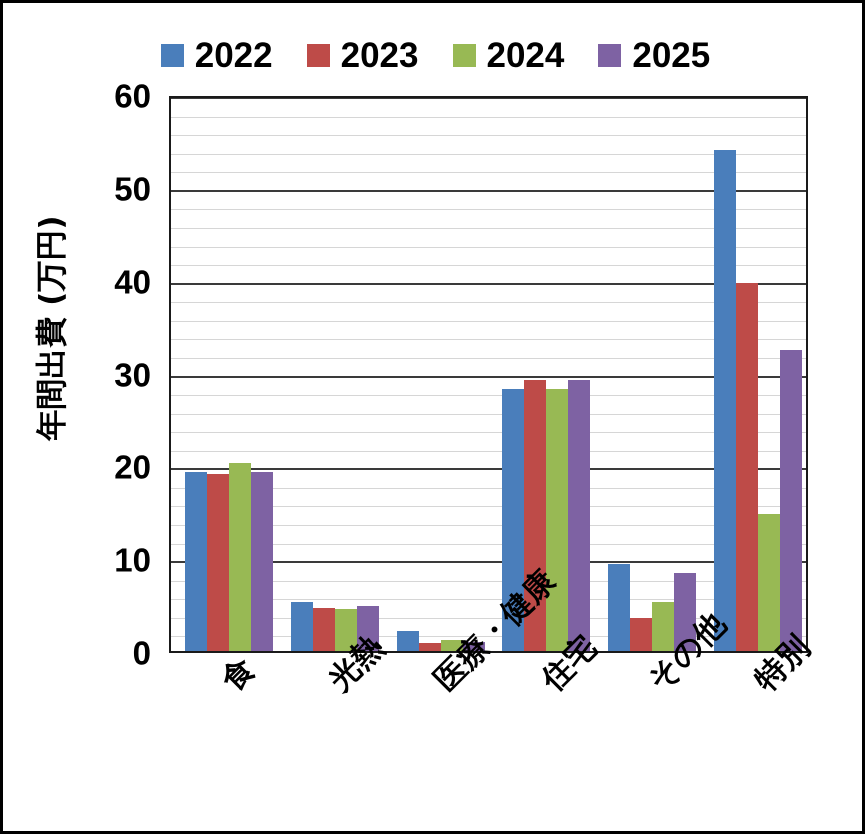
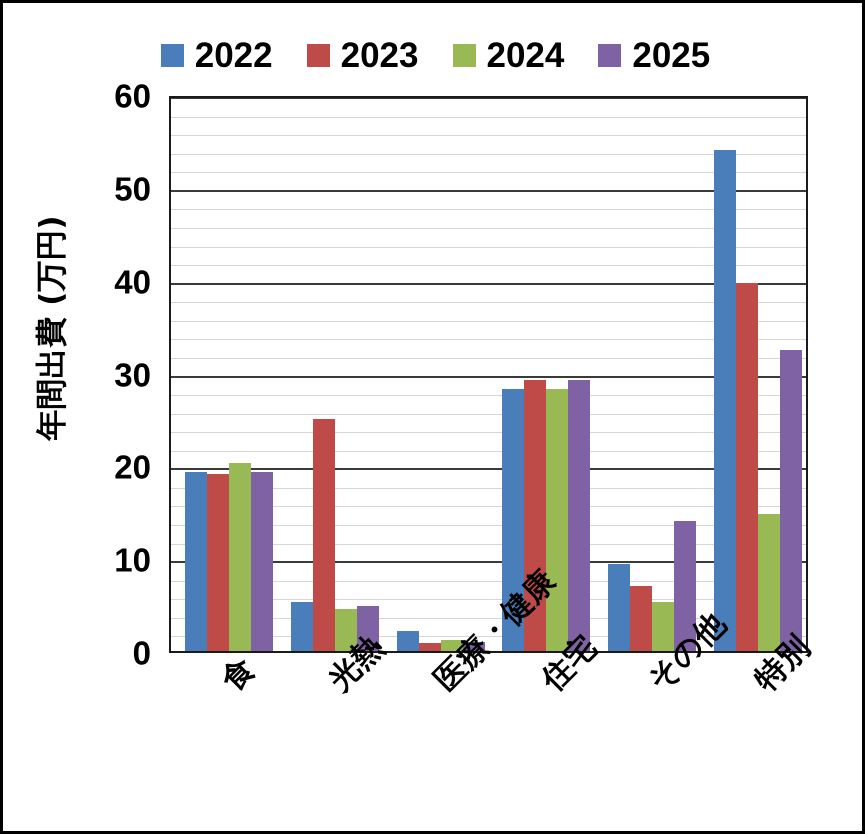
2023/光熱: 5 -> 25
2023/その他: 4 -> 7
2025/その他: 8 -> 14
